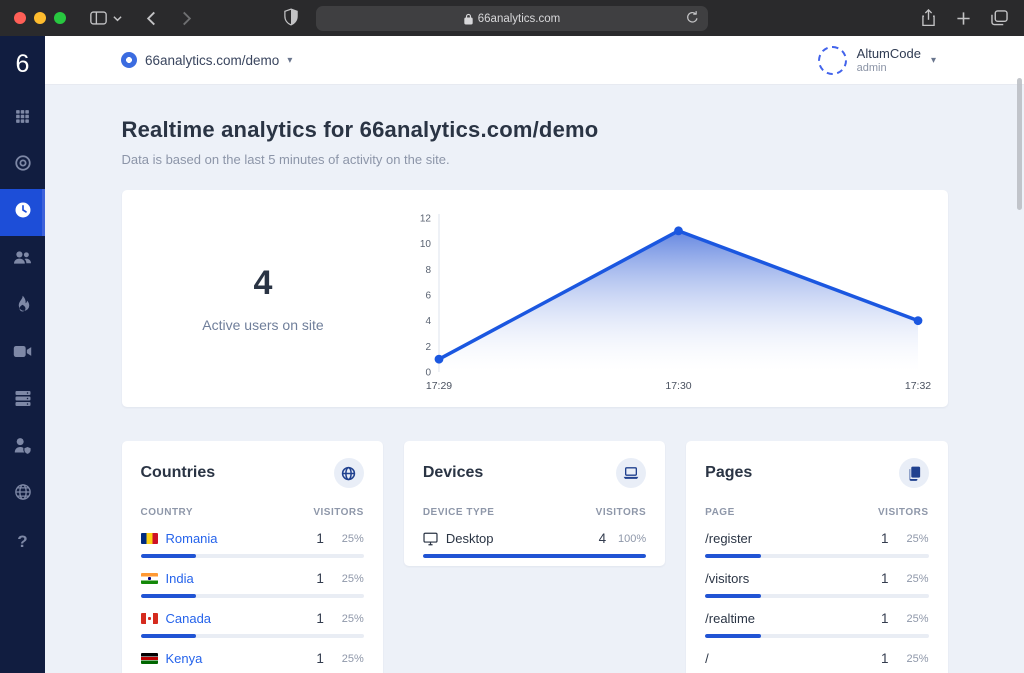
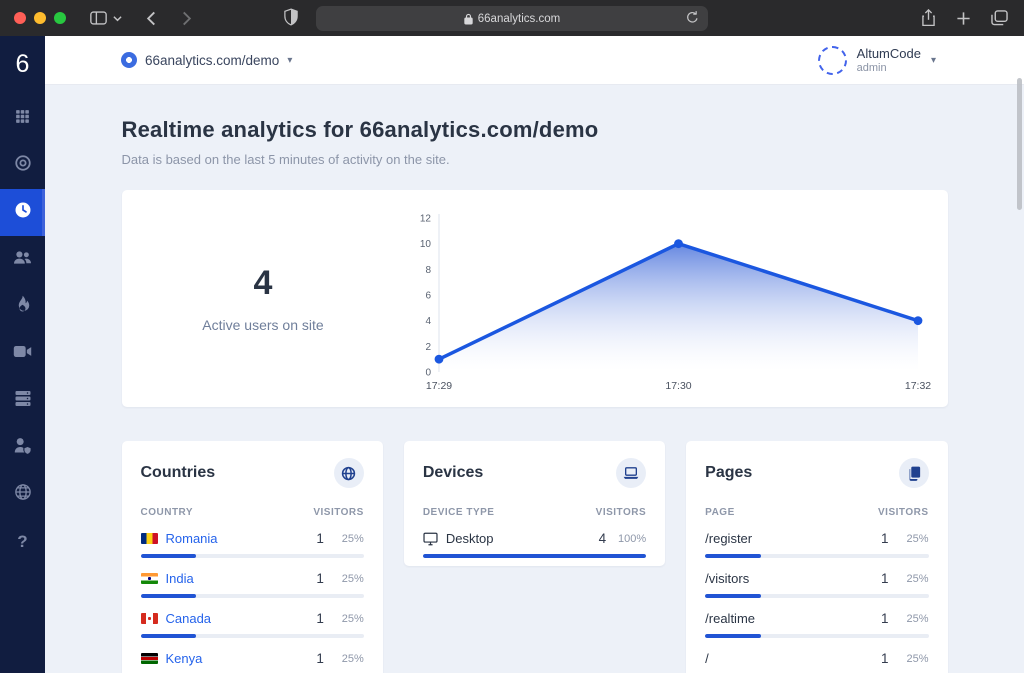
17:30: 11 -> 10
